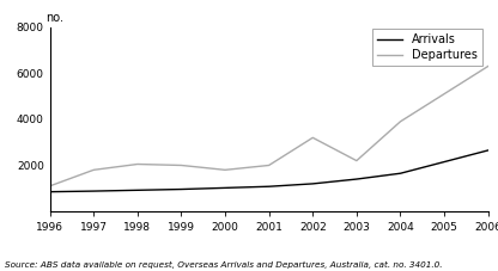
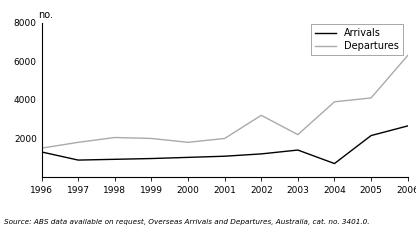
Arrivals/1996: 800 -> 1300
Departures/1996: 1100 -> 1500
Arrivals/2004: 1600 -> 700
Departures/2005: 5100 -> 4100
